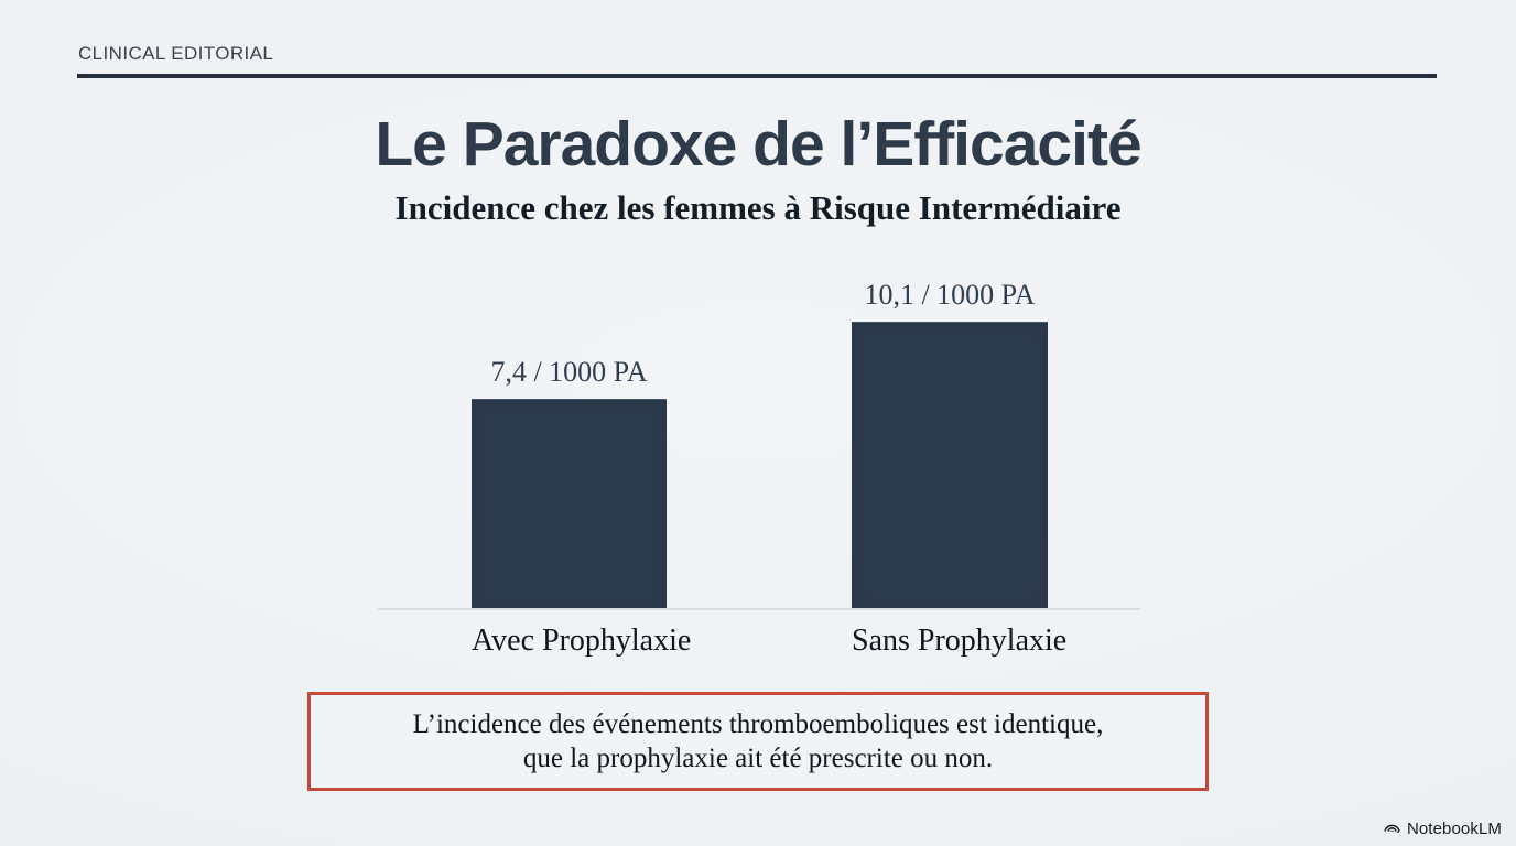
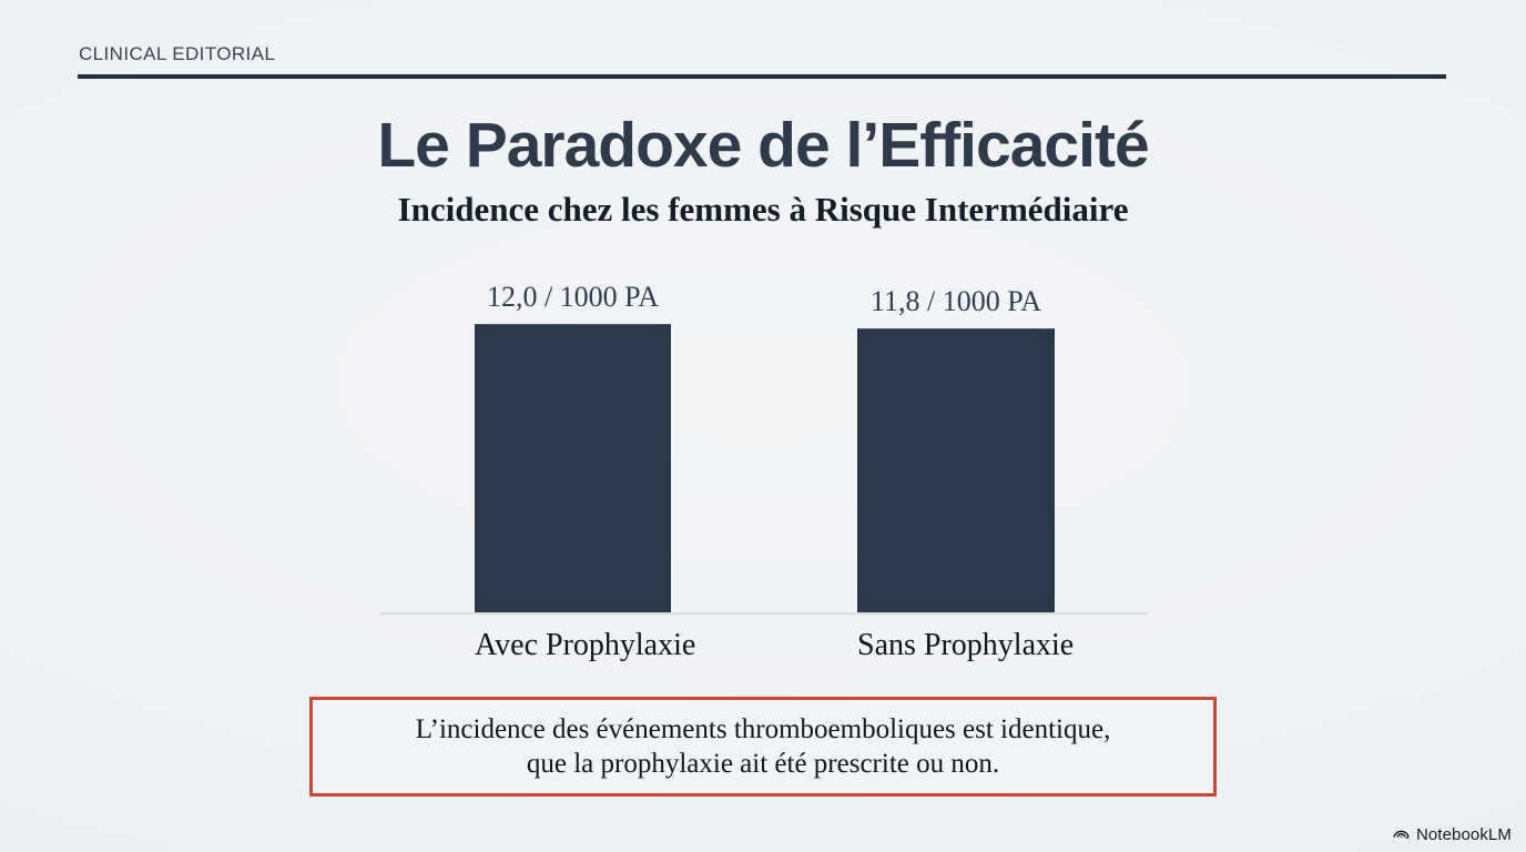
Avec Prophylaxie: 7,4 -> 12,0
Sans Prophylaxie: 10,1 -> 11,8
